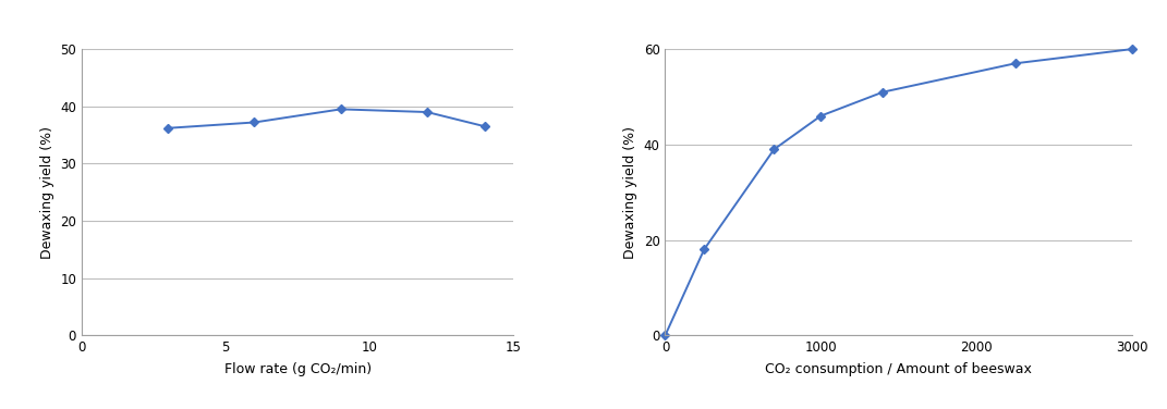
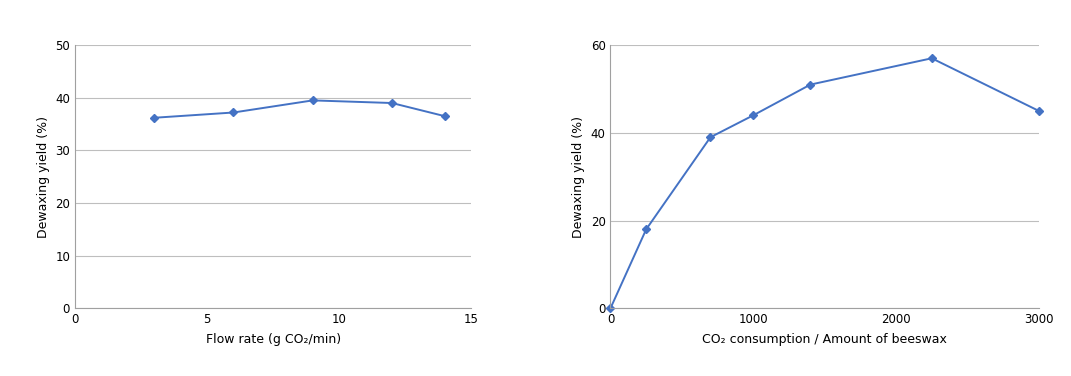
1000: 46 -> 44
3000: 60 -> 45
